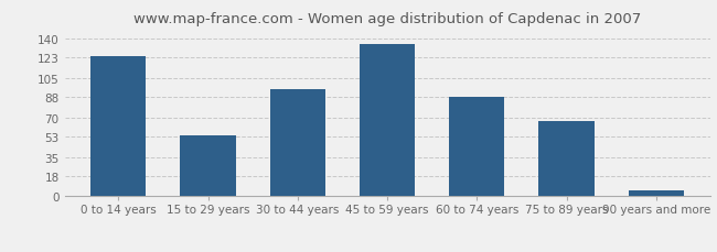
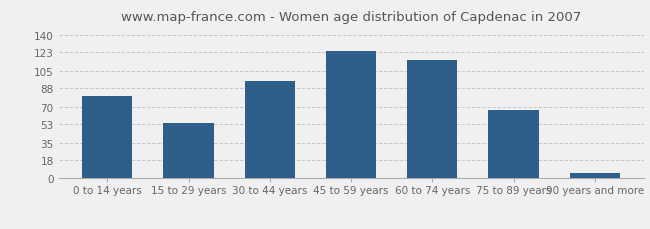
0 to 14 years: 124 -> 80
45 to 59 years: 135 -> 124
60 to 74 years: 88 -> 115
